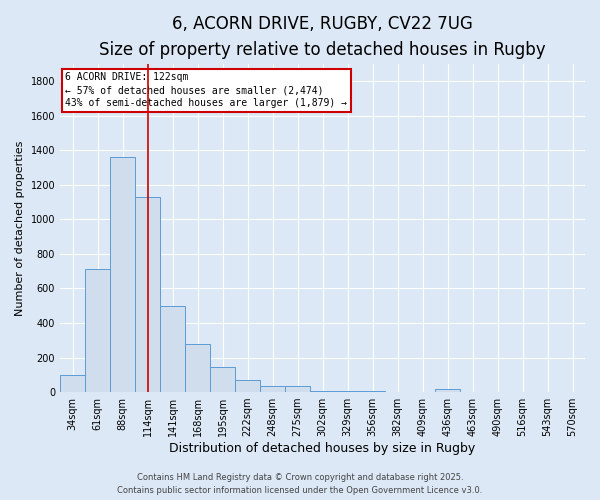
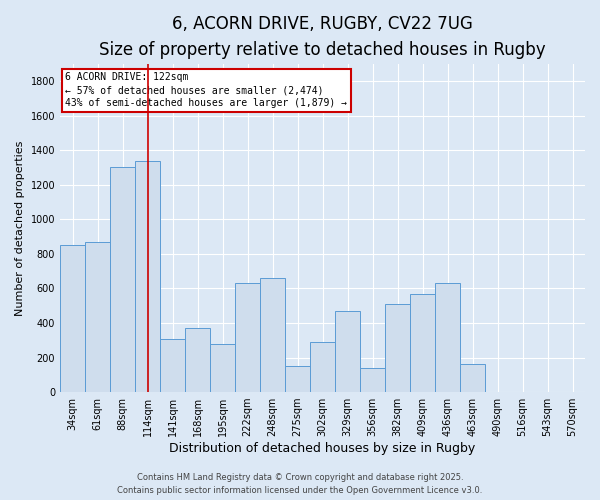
34sqm: 100 -> 850
61sqm: 710 -> 870
88sqm: 1360 -> 1300
114sqm: 1130 -> 1340
141sqm: 500 -> 310
168sqm: 280 -> 370
195sqm: 150 -> 280
222sqm: 70 -> 630
248sqm: 40 -> 660
275sqm: 40 -> 150
302sqm: 10 -> 290
329sqm: 0 -> 470
356sqm: 0 -> 140
382sqm: 0 -> 510
409sqm: 0 -> 570
436sqm: 20 -> 630
463sqm: 0 -> 160
